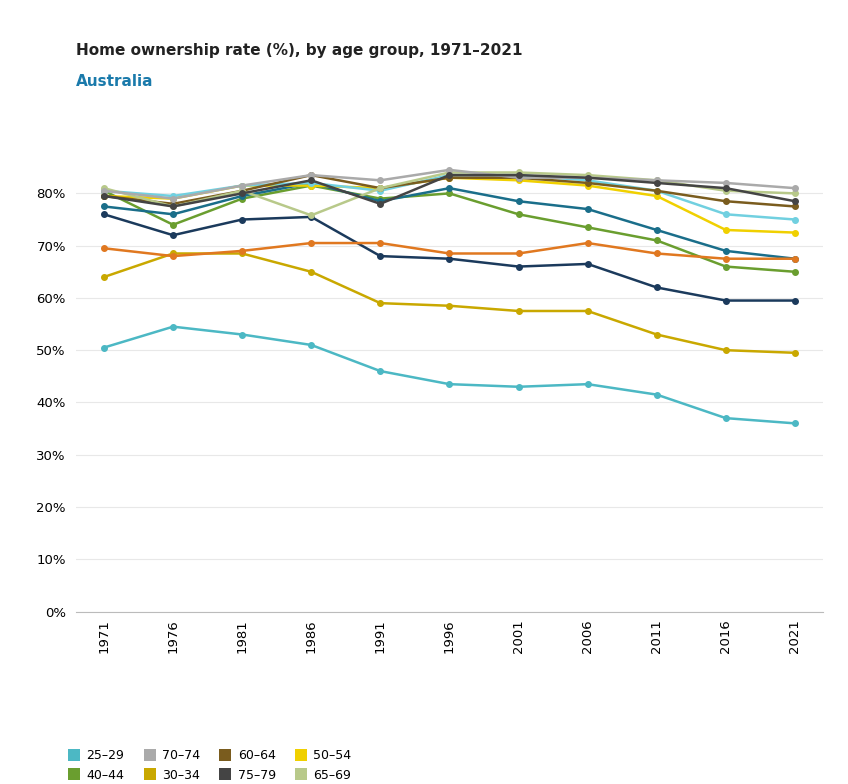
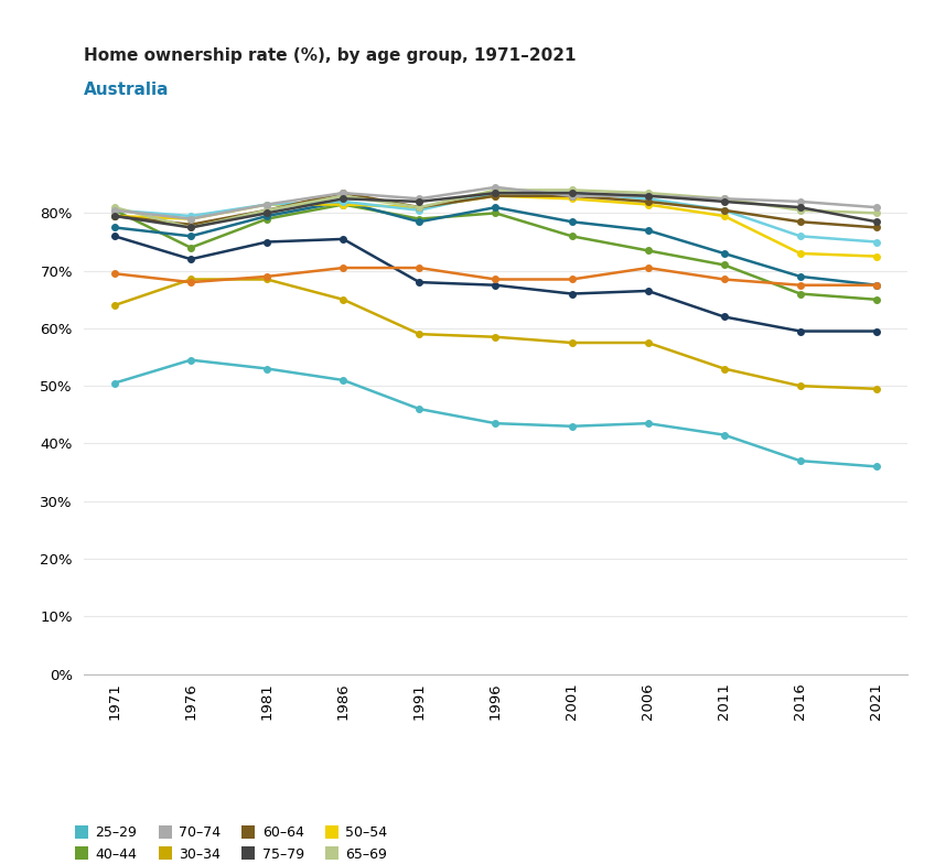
65–69/1986: 75.8% -> 83.0%
75–79/1991: 78.0% -> 82.0%
